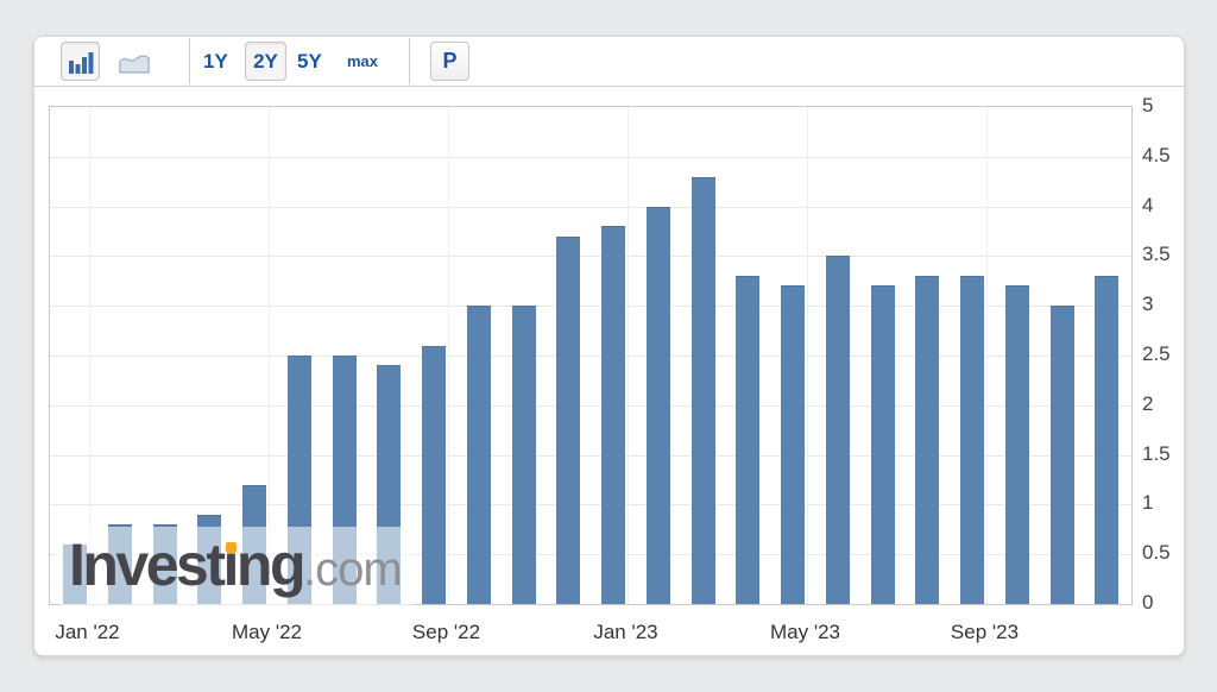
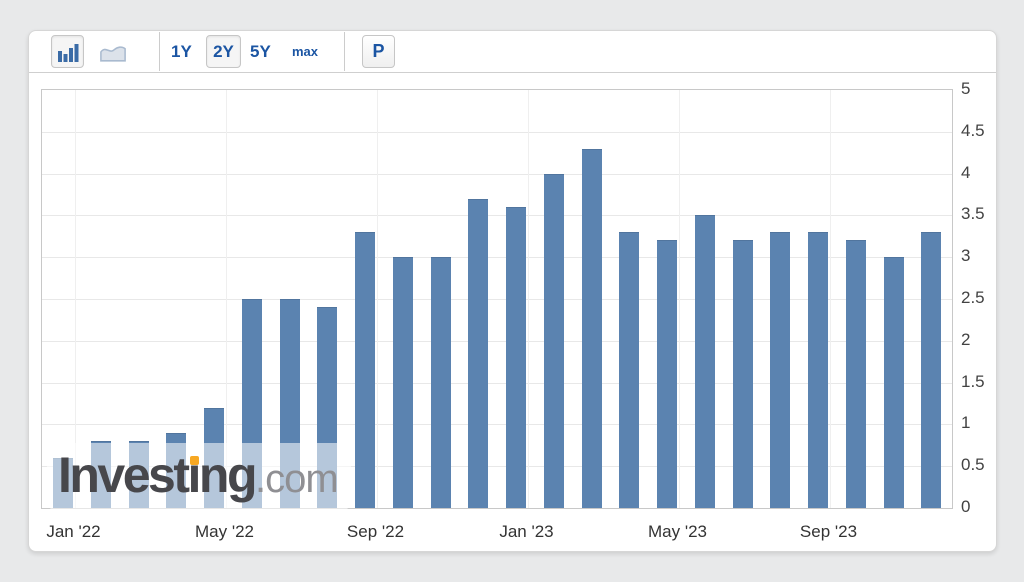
Sep '22: 2.6 -> 3.3
Jan '23: 3.8 -> 3.6
